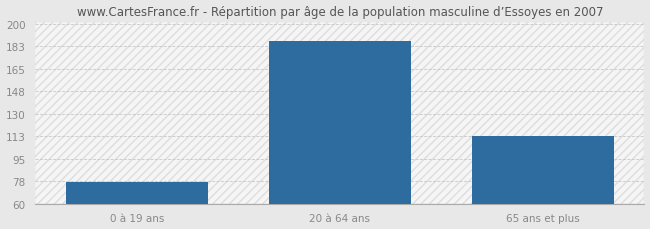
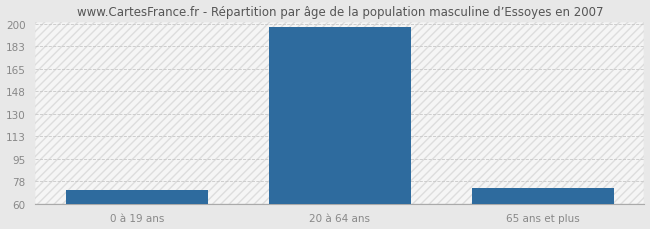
0 à 19 ans: 77 -> 71
20 à 64 ans: 187 -> 198
65 ans et plus: 113 -> 72
